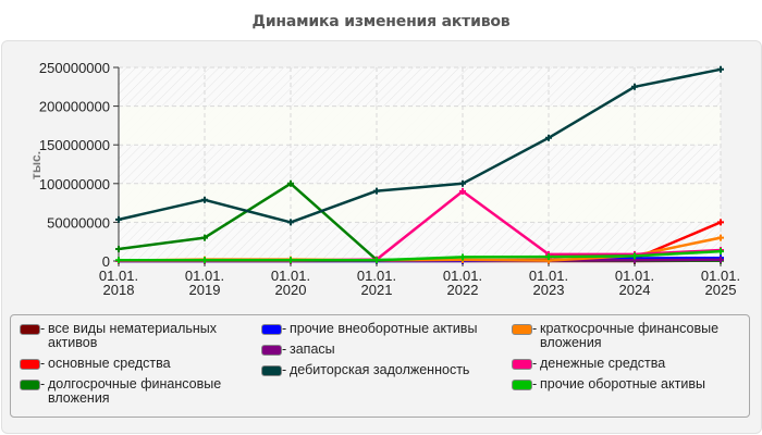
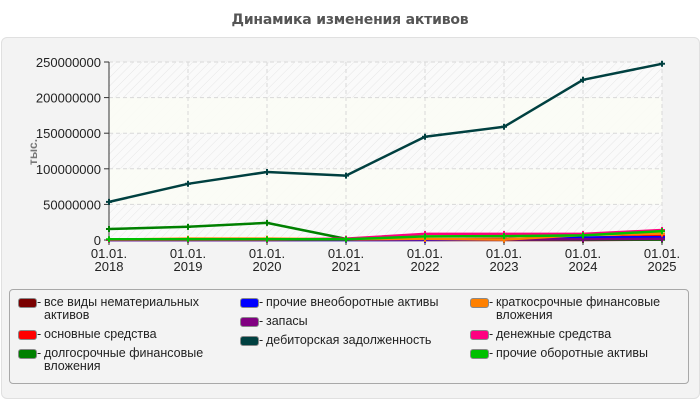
долгосрочные финансовые вложения/01.01. 2019: 30000000 -> 20000000
долгосрочные финансовые вложения/01.01. 2020: 100000000 -> 20000000
дебиторская задолженность/01.01. 2020: 50000000 -> 100000000
дебиторская задолженность/01.01. 2022: 100000000 -> 140000000
денежные средства/01.01. 2022: 90000000 -> 10000000
основные средства/01.01. 2025: 50000000 -> 10000000
краткосрочные финансовые вложения/01.01. 2025: 30000000 -> 10000000
